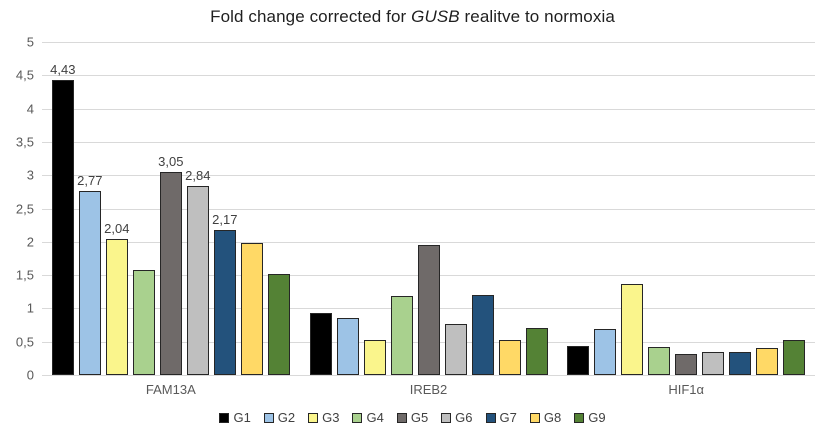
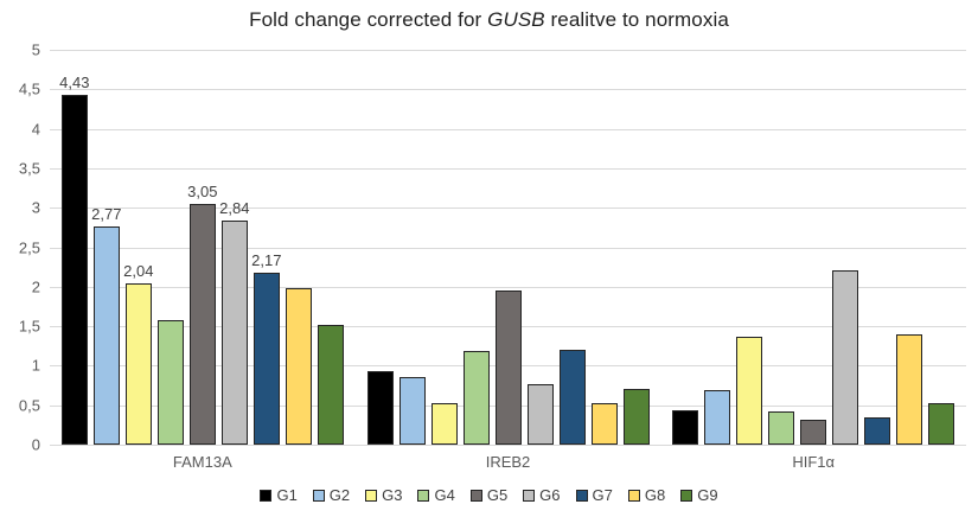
G6/HIF1α: 0.3 -> 2.2
G8/HIF1α: 0.4 -> 1.4
